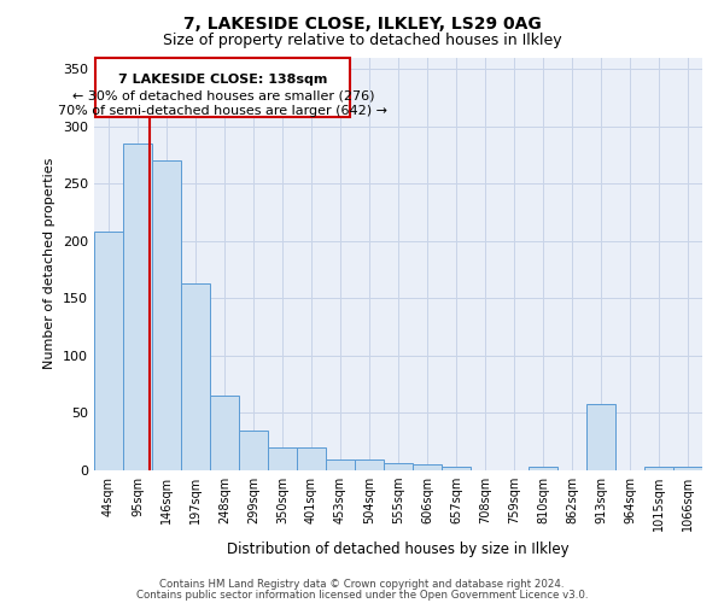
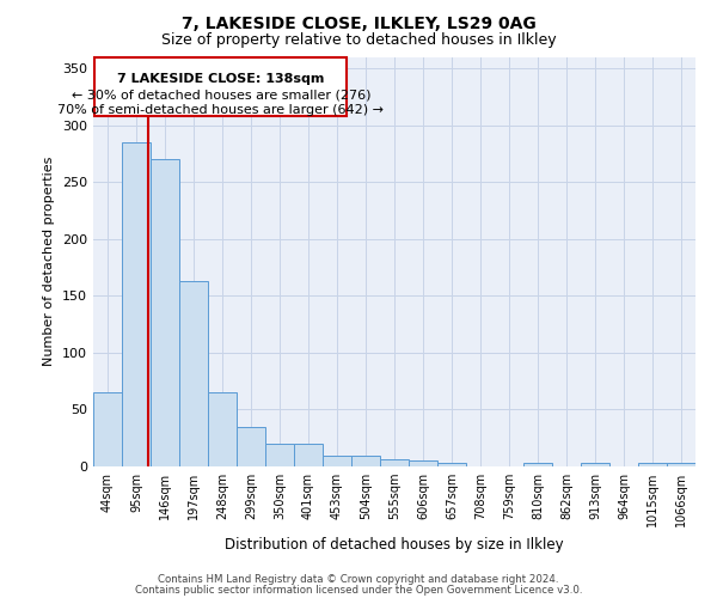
44sqm: 208 -> 65
913sqm: 58 -> 3
